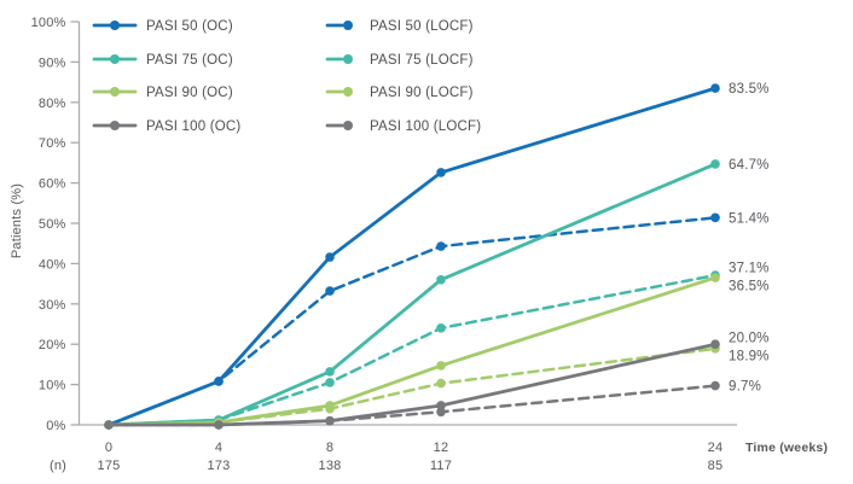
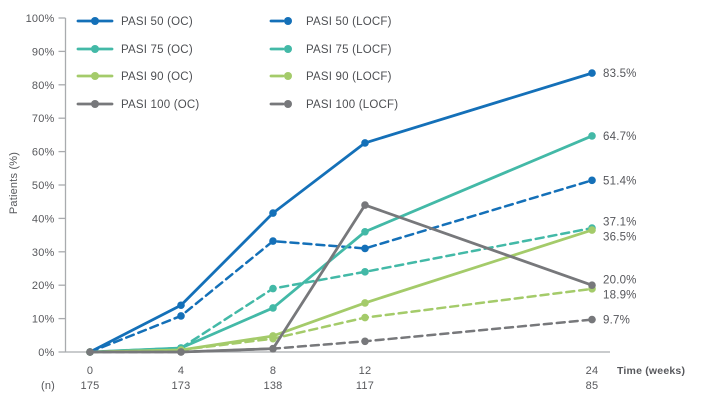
PASI 50 (OC)/4: 11% -> 14%
PASI 75 (LOCF)/8: 10% -> 19%
PASI 50 (LOCF)/12: 44% -> 31%
PASI 100 (OC)/12: 5% -> 44%
